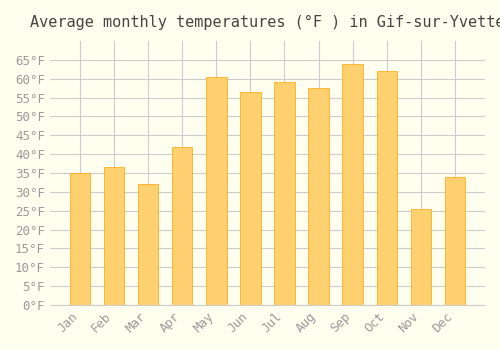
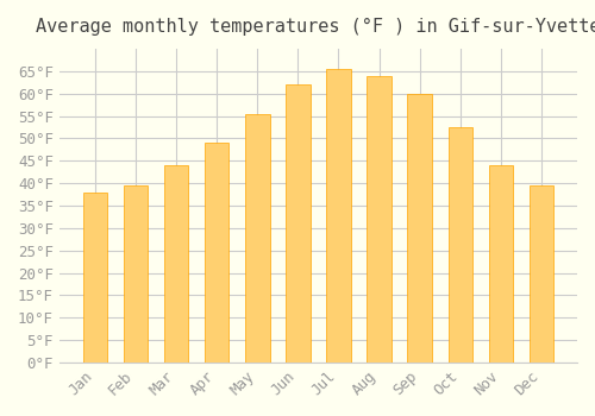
Jan: 35.0°F -> 38.0°F
Feb: 36.5°F -> 39.5°F
Mar: 32.0°F -> 44.0°F
Apr: 42.0°F -> 49.0°F
May: 60.5°F -> 55.5°F
Jun: 56.5°F -> 62.0°F
Jul: 59.0°F -> 65.5°F
Aug: 57.5°F -> 64.0°F
Sep: 64.0°F -> 60.0°F
Oct: 62.0°F -> 52.5°F
Nov: 25.5°F -> 44.0°F
Dec: 34.0°F -> 39.5°F
